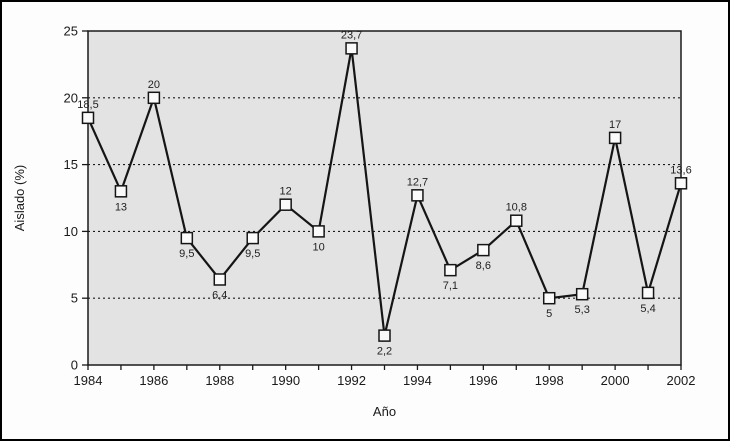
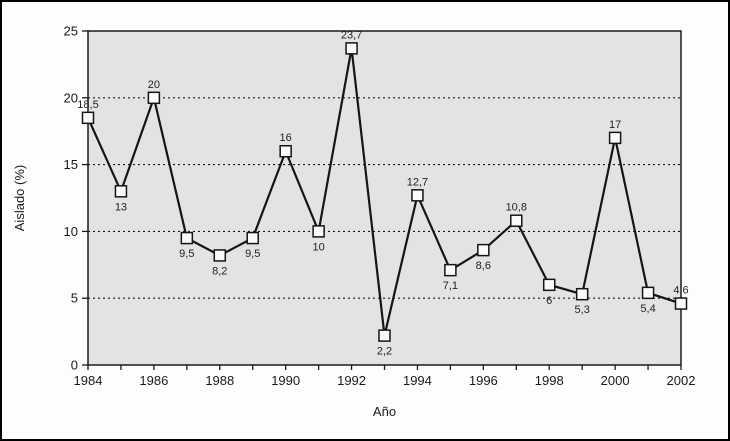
1988: 6,4 -> 8,2
1990: 12 -> 16
1998: 5 -> 6
2002: 13,6 -> 4,6
